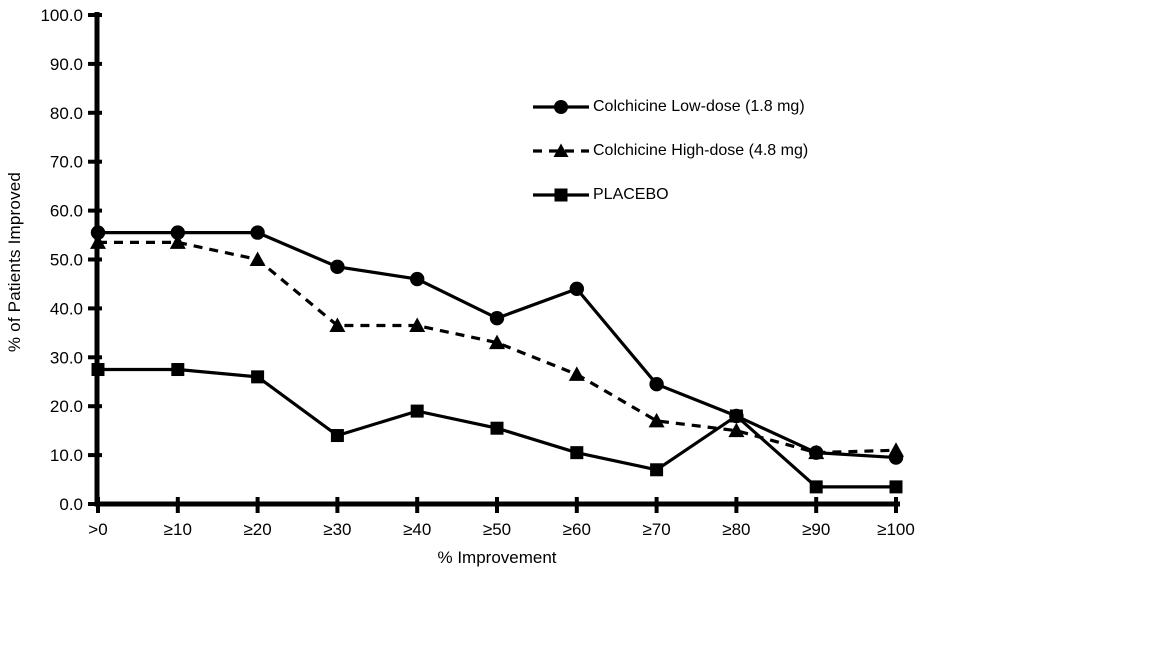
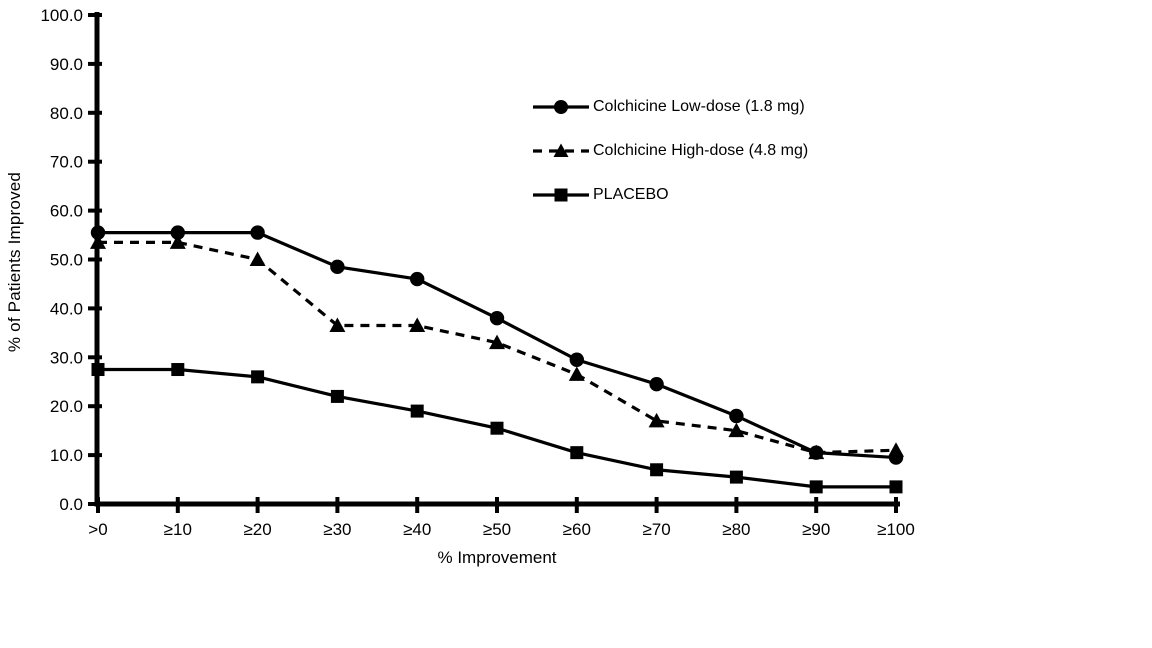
PLACEBO/≥30: 14 -> 22
Colchicine Low-dose (1.8 mg)/≥60: 44 -> 30
PLACEBO/≥80: 18 -> 6
